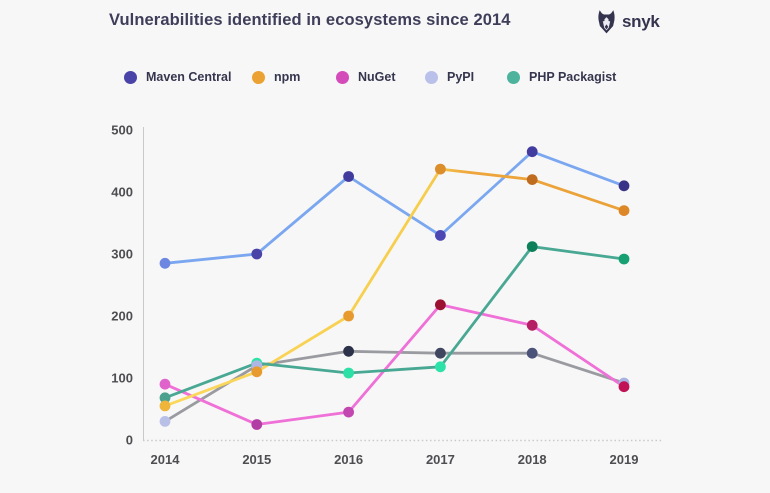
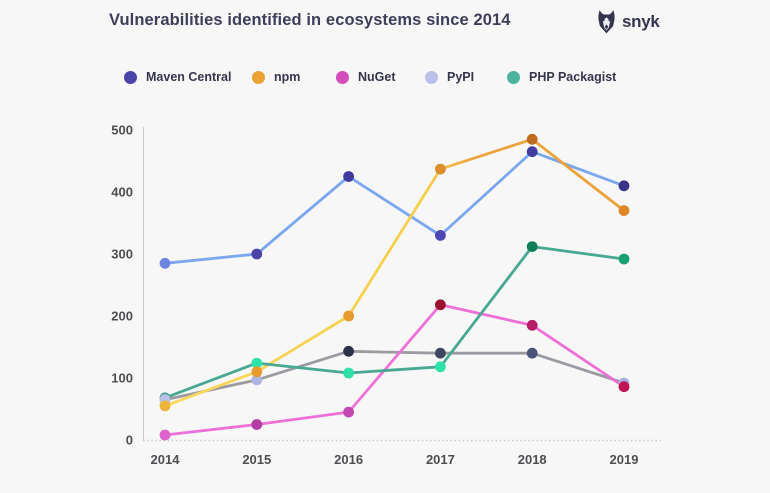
NuGet/2014: 90 -> 10
PyPI/2014: 30 -> 60
PyPI/2015: 120 -> 100
npm/2018: 420 -> 480
